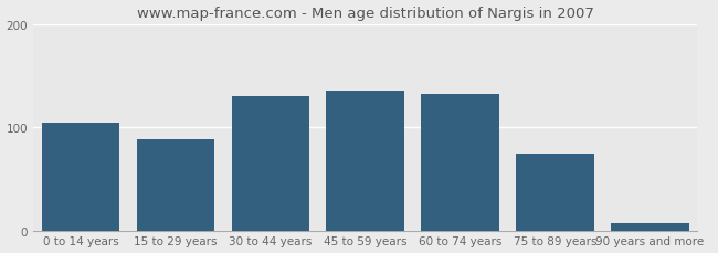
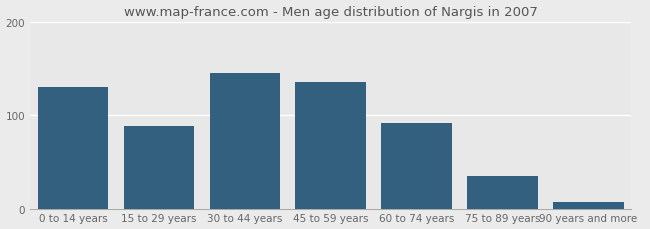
0 to 14 years: 104 -> 130
30 to 44 years: 130 -> 145
60 to 74 years: 132 -> 92
75 to 89 years: 74 -> 35
